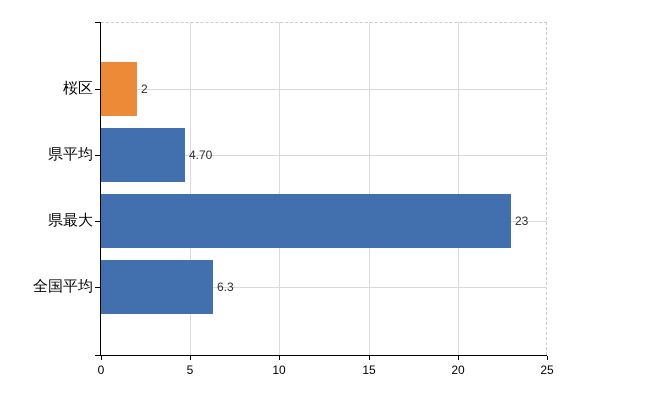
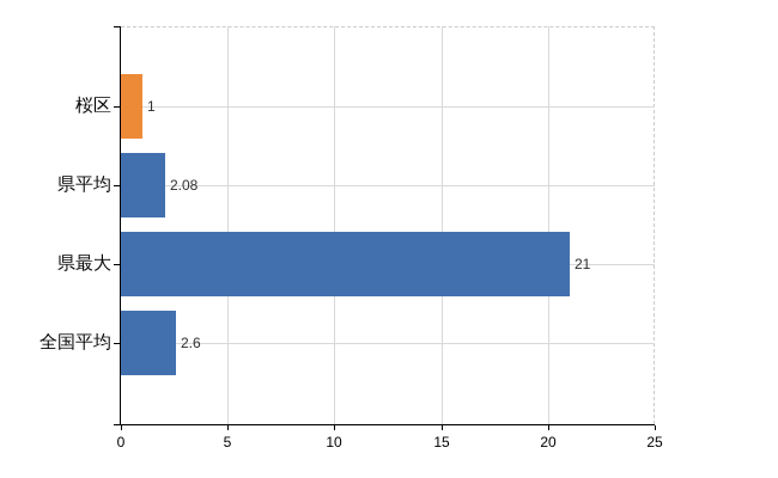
桜区: 2 -> 1
県平均: 4.70 -> 2.08
県最大: 23 -> 21
全国平均: 6.3 -> 2.6
